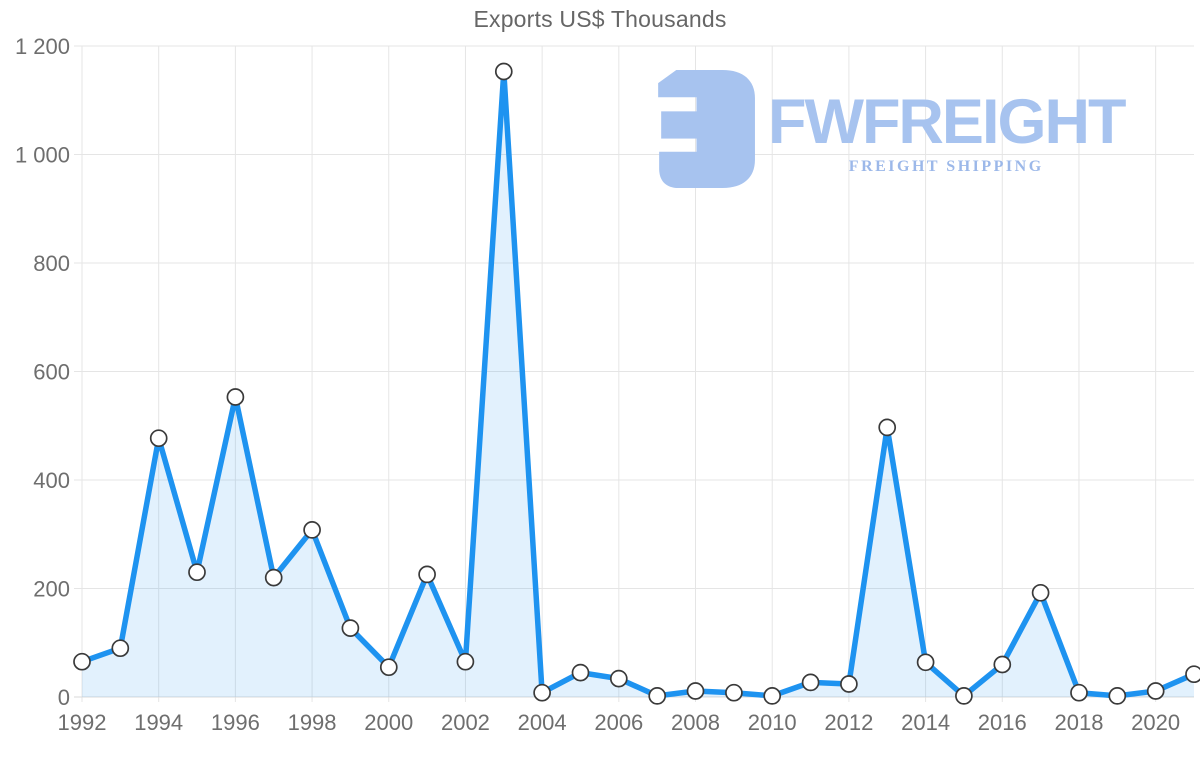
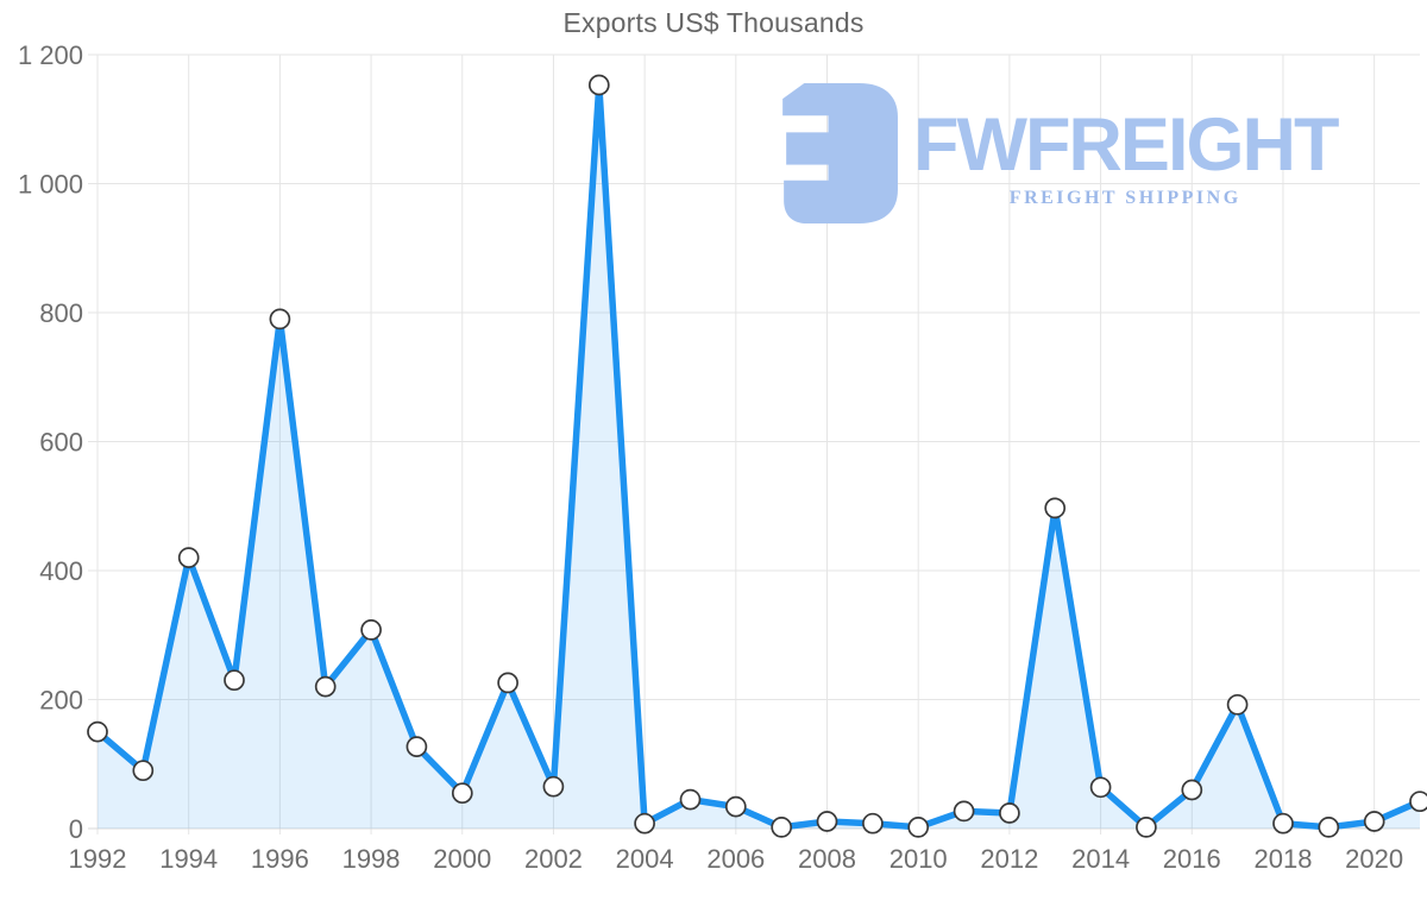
1992: 60 -> 150
1994: 480 -> 420
1996: 550 -> 790
